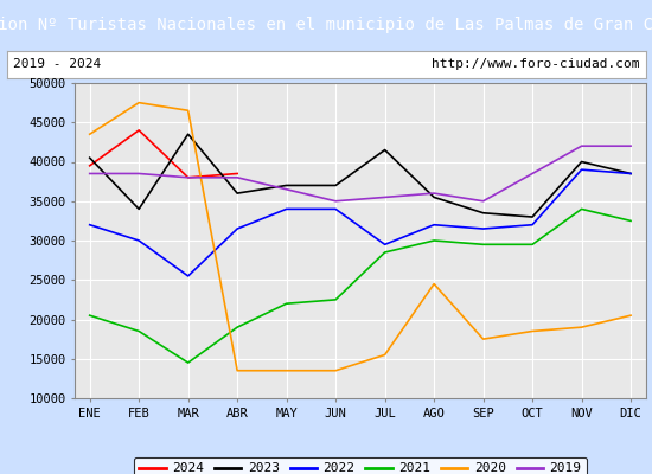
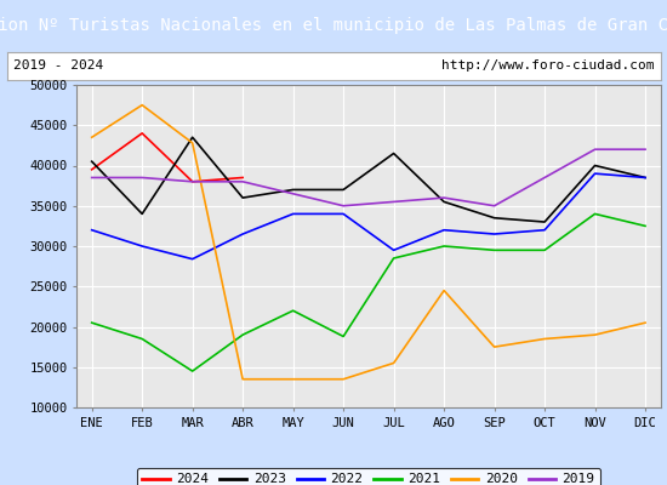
2022/MAR: 25500 -> 28400
2020/MAR: 46500 -> 42800
2021/JUN: 22500 -> 18800
